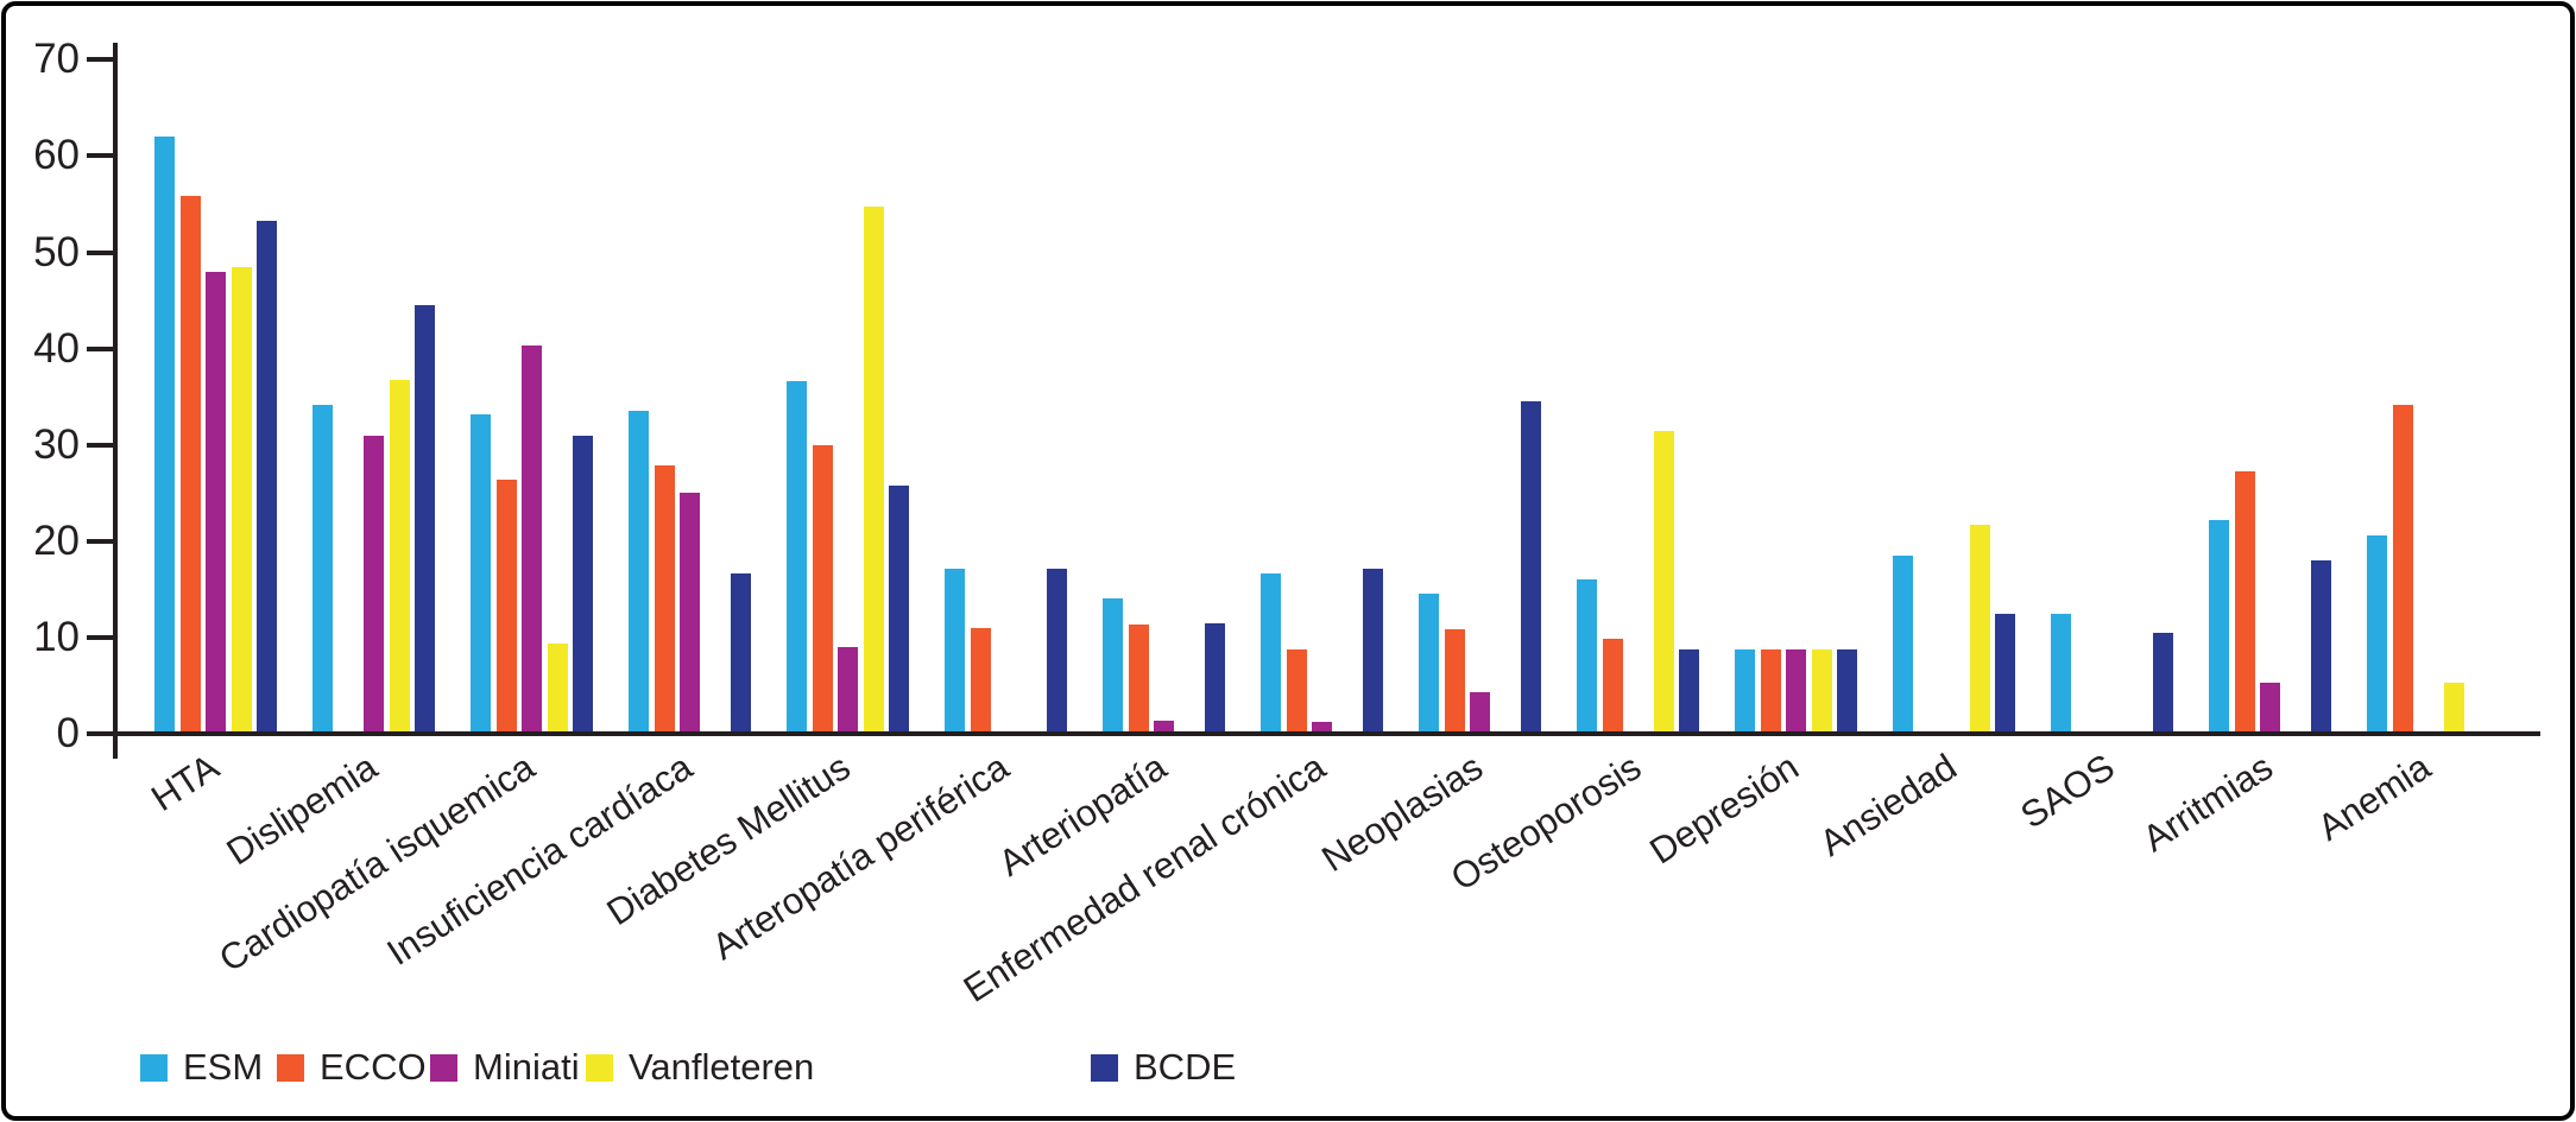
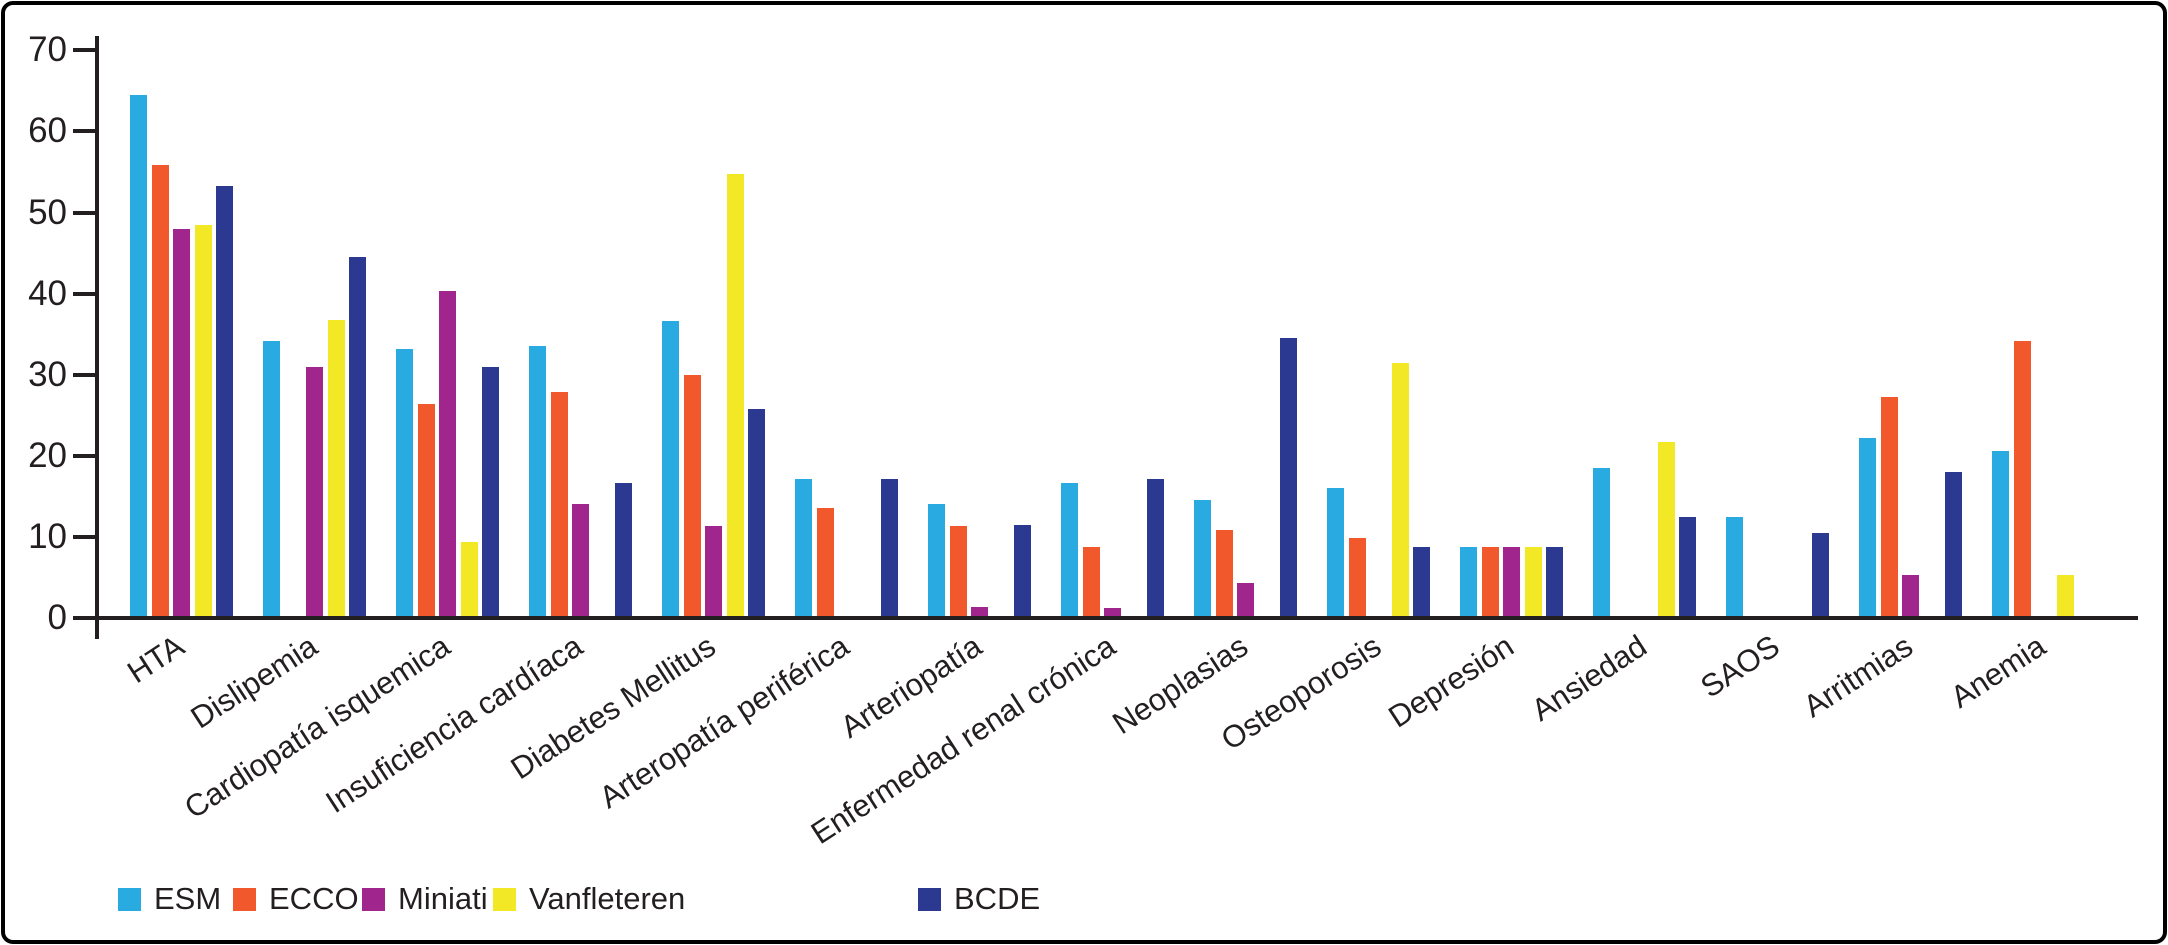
ESM/HTA: 62 -> 64
Miniati/Insuficiencia cardíaca: 25 -> 14
Miniati/Diabetes Mellitus: 9 -> 11
ECCO/Arteropatía periférica: 11 -> 14
